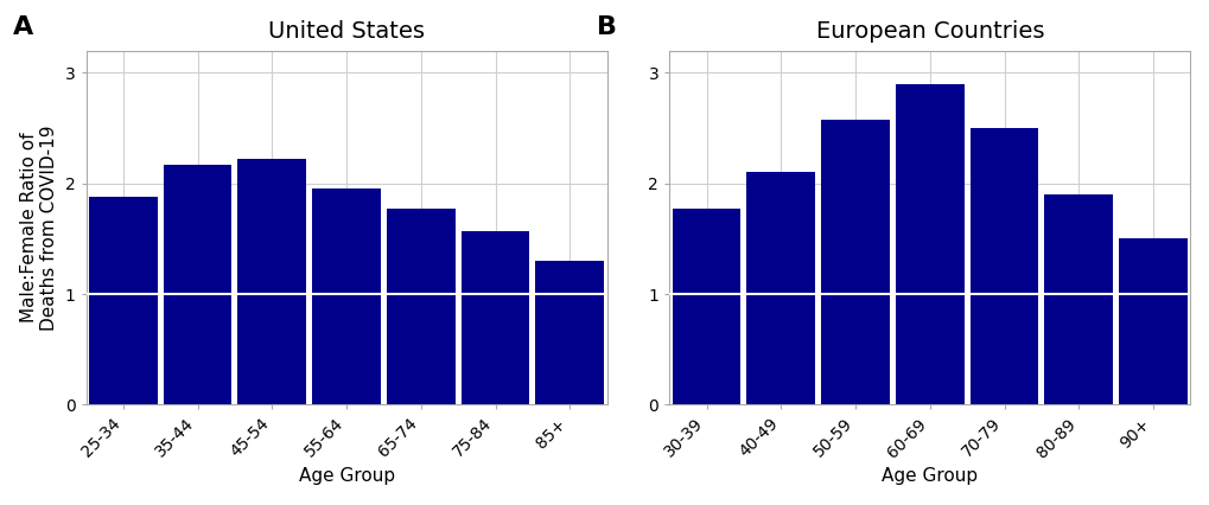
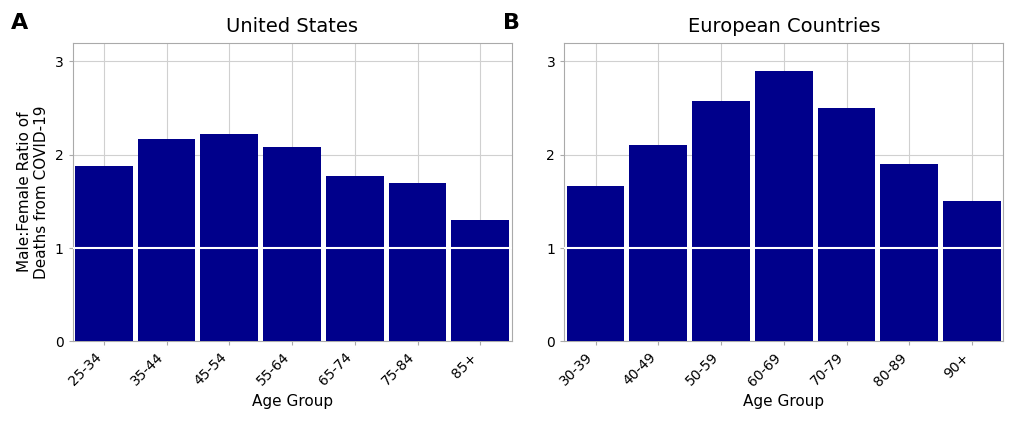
United States/55-64: 1.95 -> 2.08
United States/75-84: 1.57 -> 1.70
European Countries/30-39: 1.77 -> 1.66
